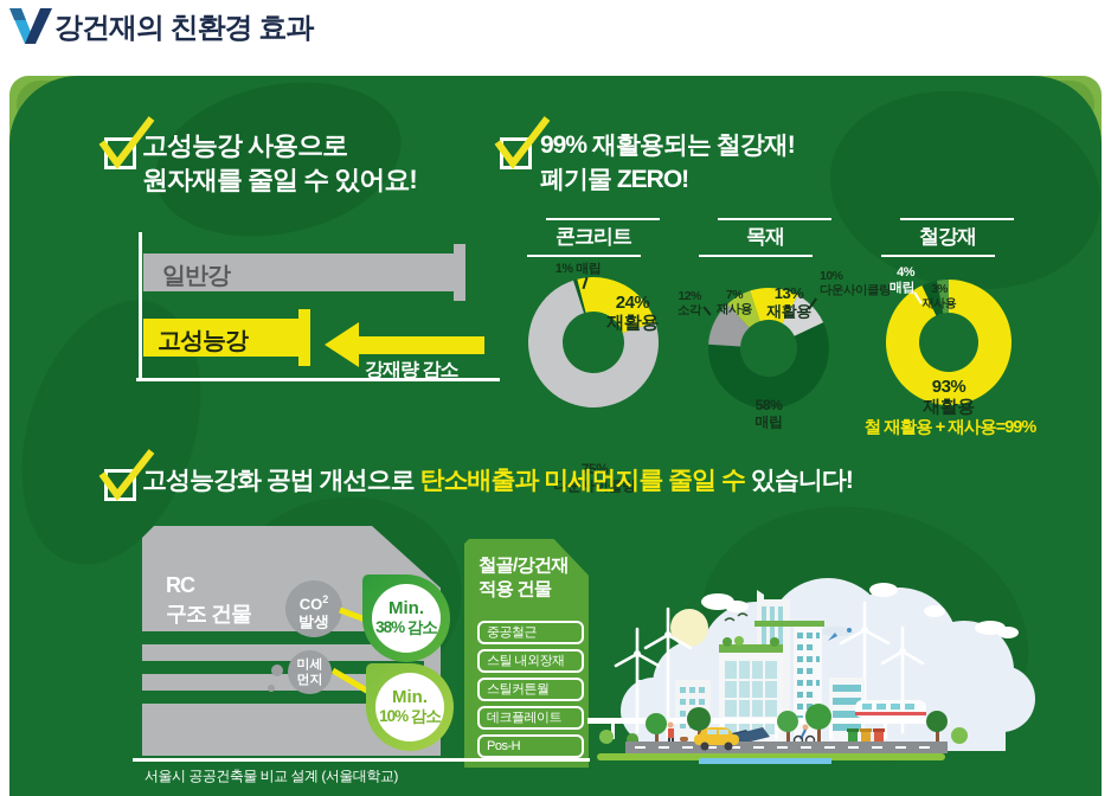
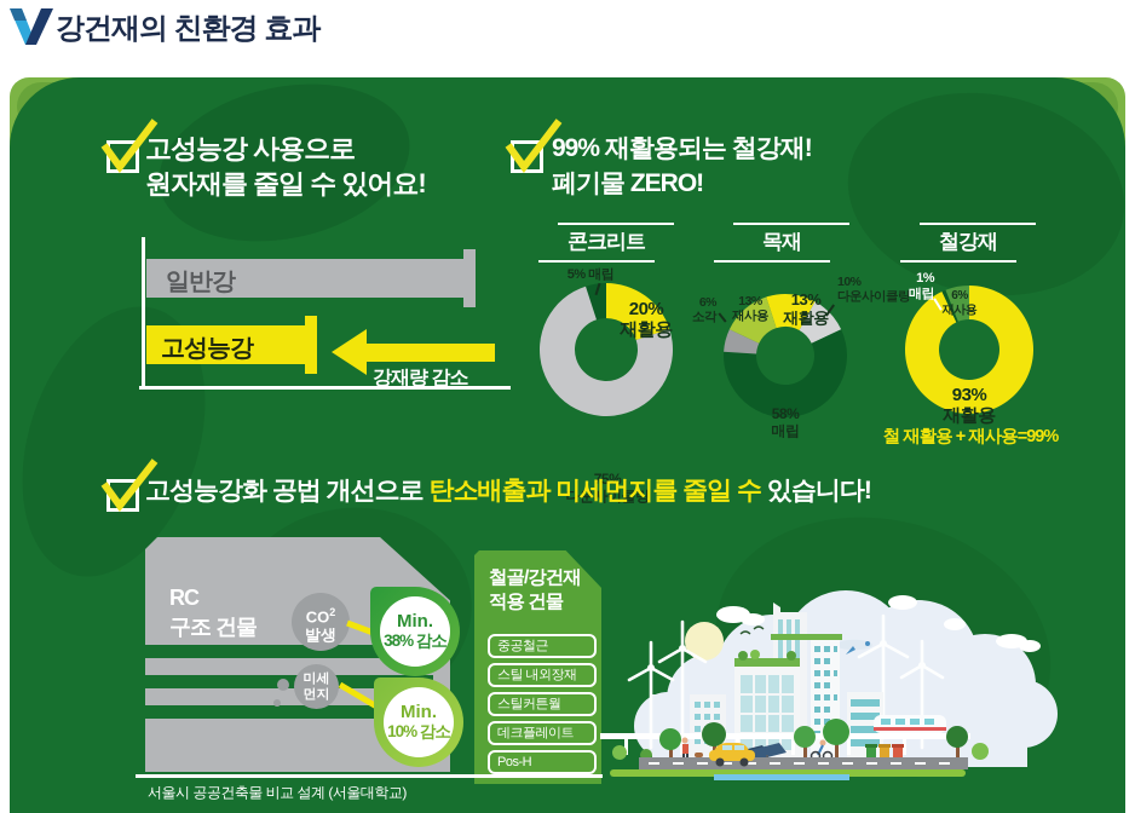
콘크리트/매립: 1% -> 5%
콘크리트/재활용: 24% -> 20%
목재/소각: 12% -> 6%
목재/재사용: 7% -> 13%
철강재/매립: 4% -> 1%
철강재/재사용: 3% -> 6%
